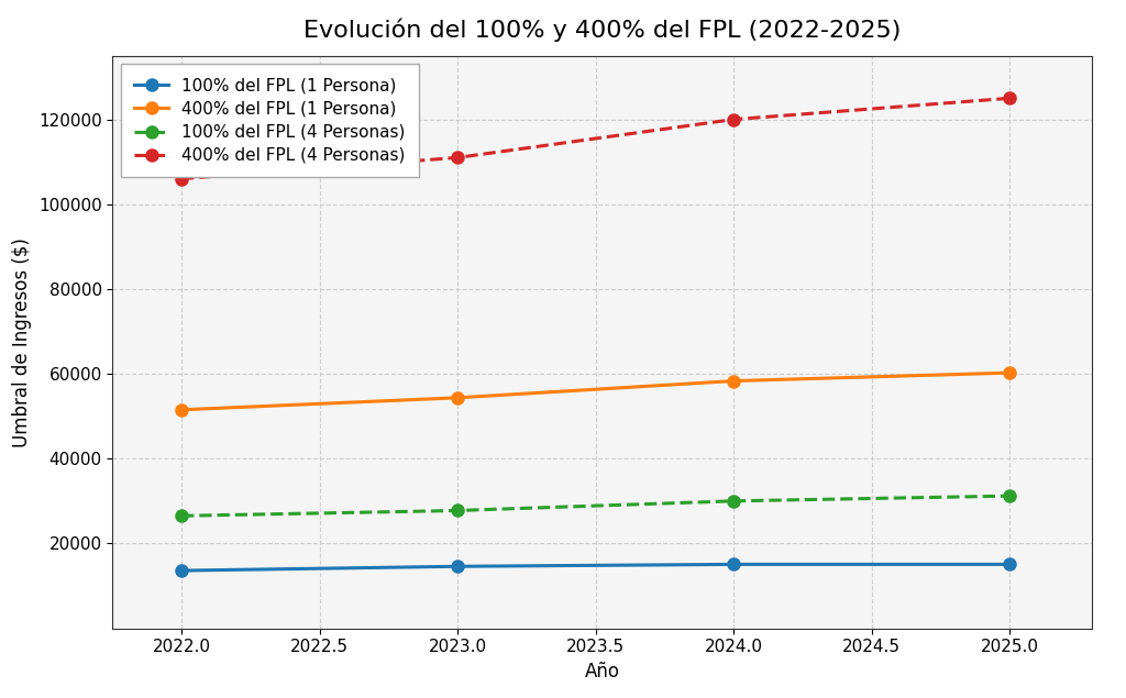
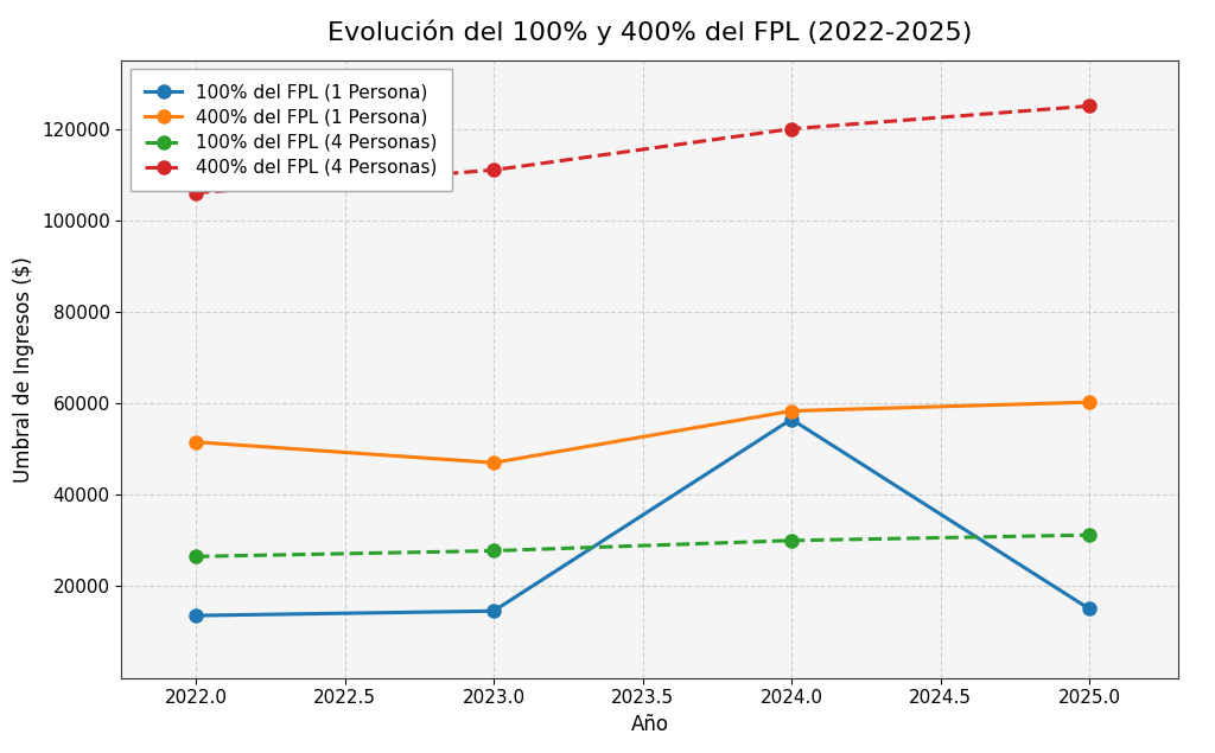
400% del FPL (1 Persona)/2023.0: 54400 -> 47000
100% del FPL (1 Persona)/2024.0: 15100 -> 56500
